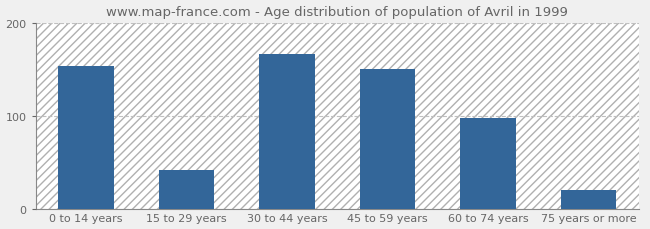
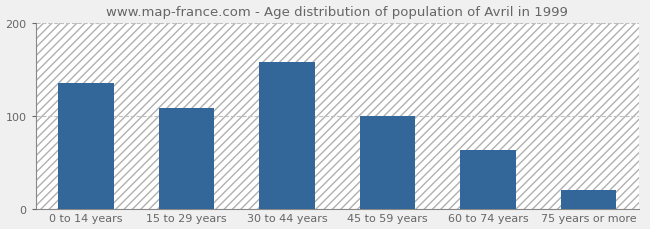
0 to 14 years: 154 -> 135
15 to 29 years: 42 -> 108
30 to 44 years: 166 -> 158
45 to 59 years: 150 -> 100
60 to 74 years: 98 -> 63
